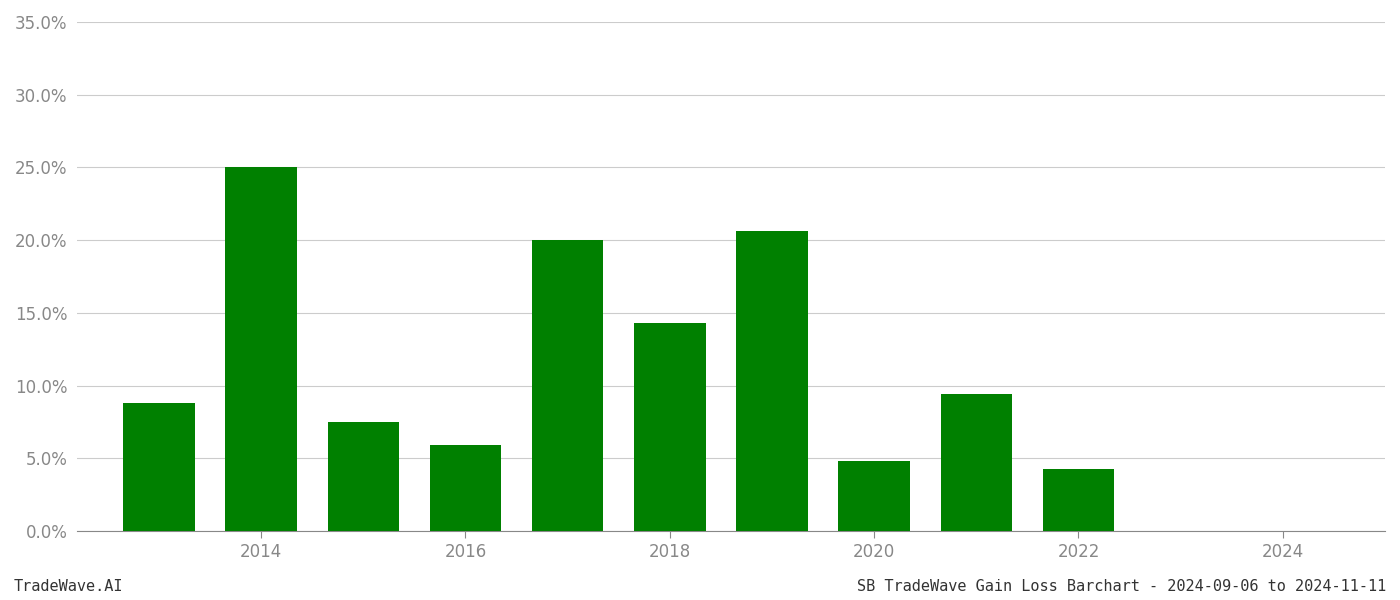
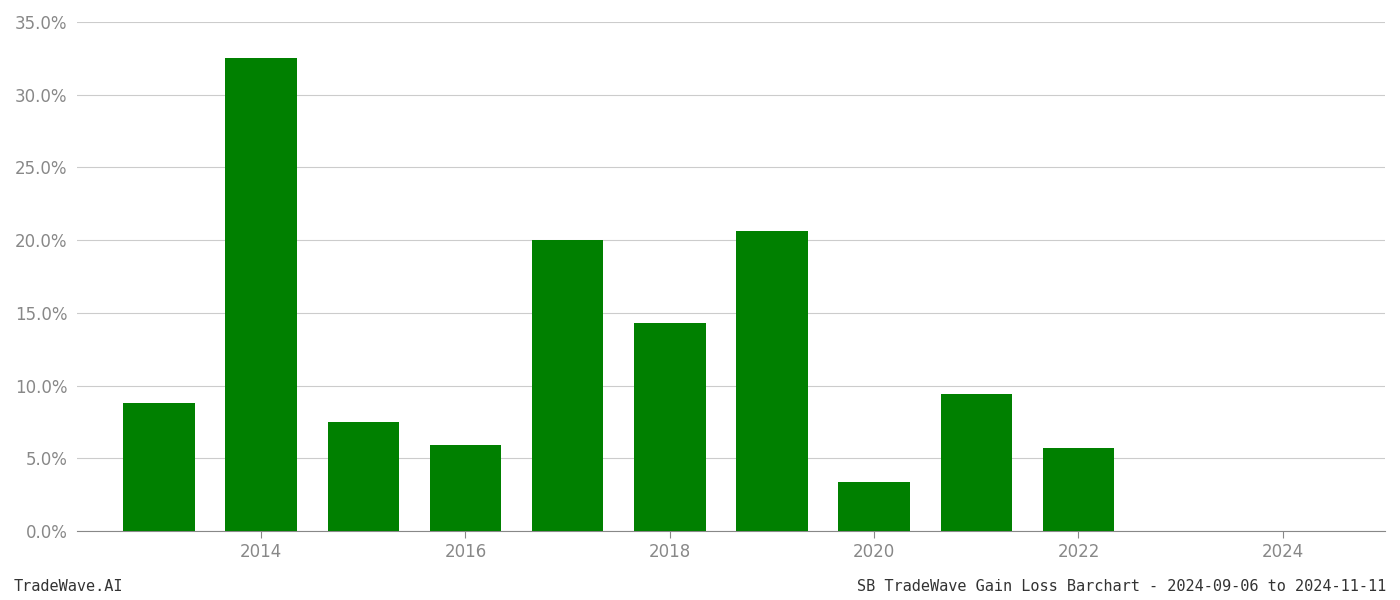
2014: 25.0% -> 32.5%
2020: 4.8% -> 3.4%
2022: 4.3% -> 5.7%
